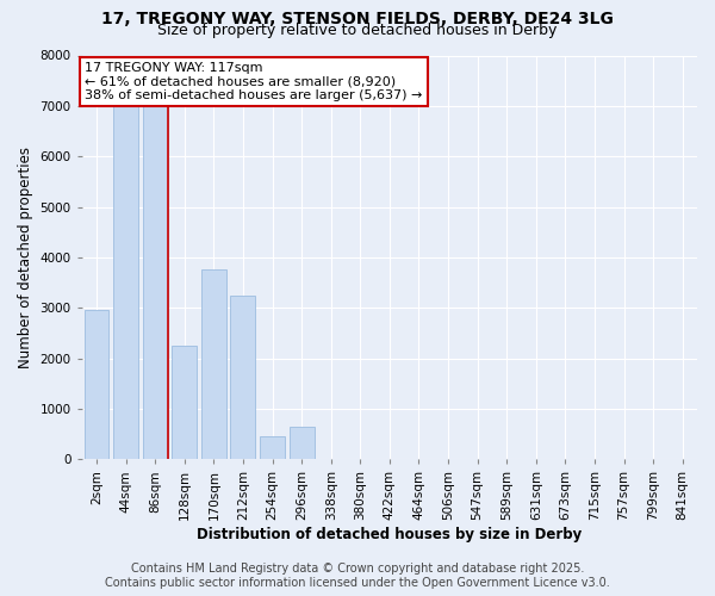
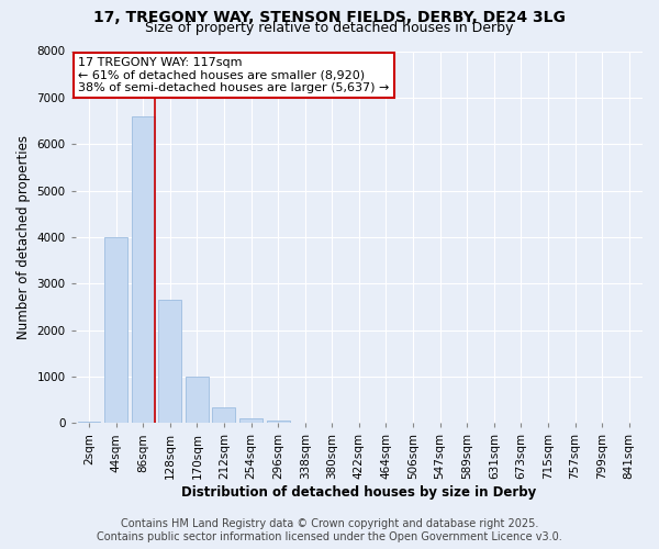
2sqm: 2950 -> 40
44sqm: 7050 -> 4000
86sqm: 7050 -> 6600
128sqm: 2250 -> 2650
170sqm: 3750 -> 990
212sqm: 3250 -> 330
254sqm: 450 -> 110
296sqm: 650 -> 60
